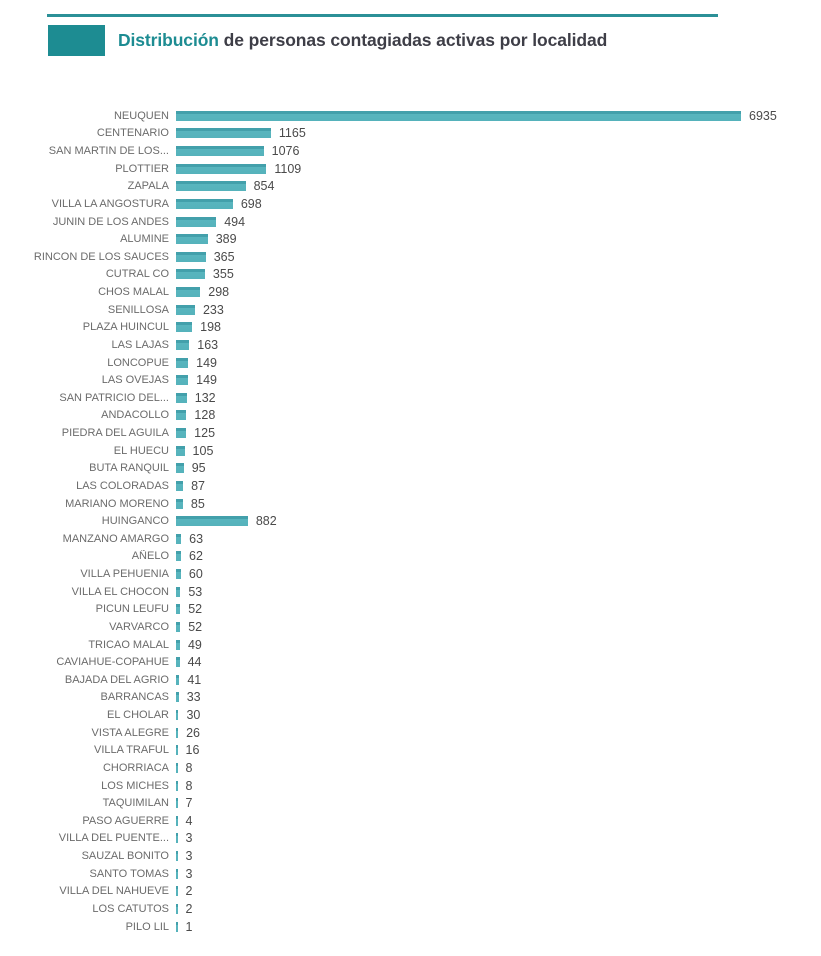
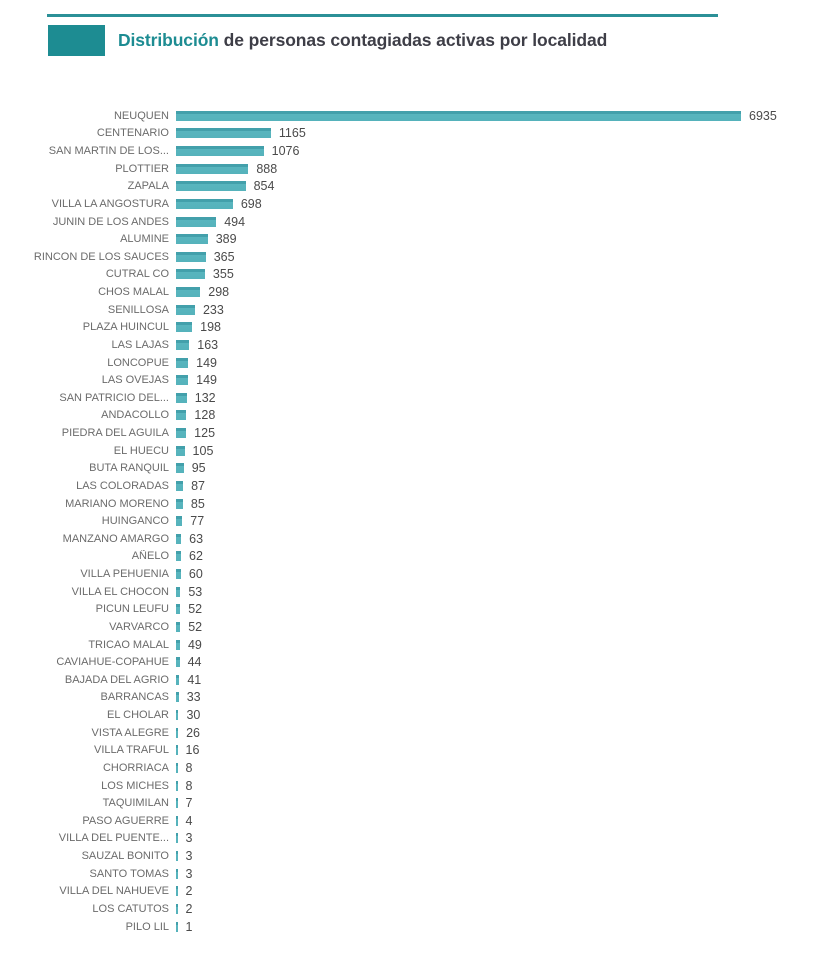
PLOTTIER: 1109 -> 888
HUINGANCO: 882 -> 77
